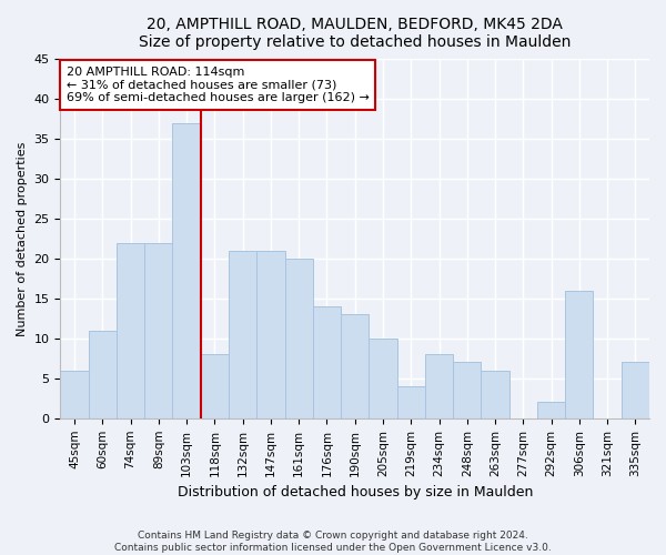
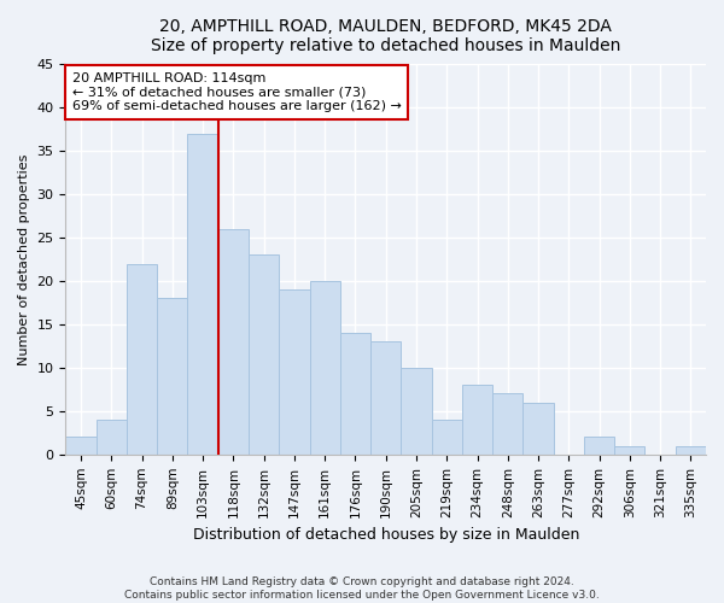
45sqm: 6 -> 2
60sqm: 11 -> 4
89sqm: 22 -> 18
118sqm: 8 -> 26
132sqm: 21 -> 23
147sqm: 21 -> 19
306sqm: 16 -> 1
335sqm: 7 -> 1
